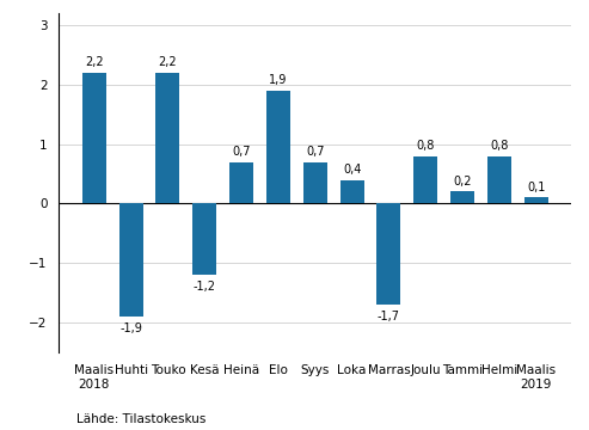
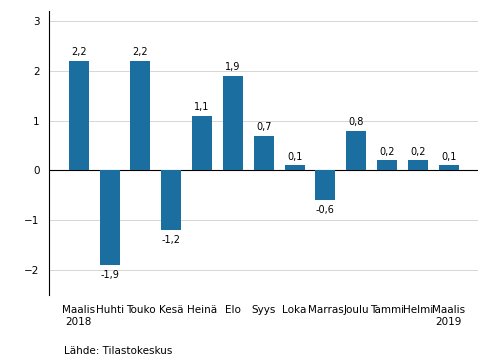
Heinä: 0,7 -> 1,1
Loka: 0,4 -> 0,1
Marras: -1,7 -> -0,6
Helmi: 0,8 -> 0,2
